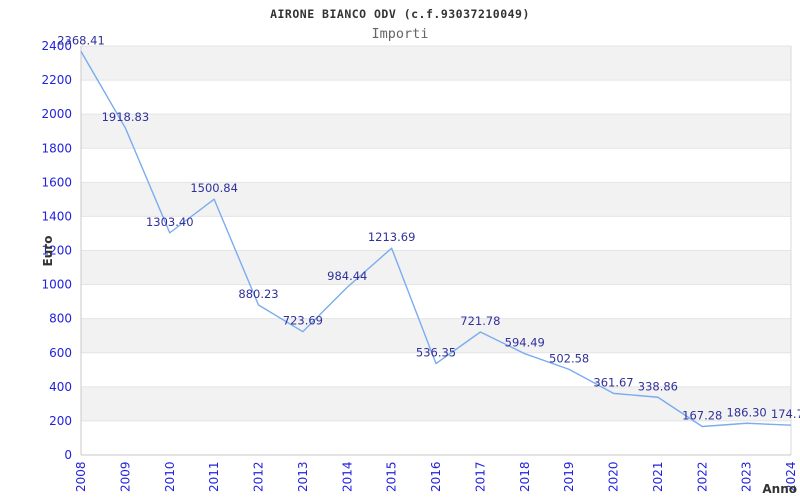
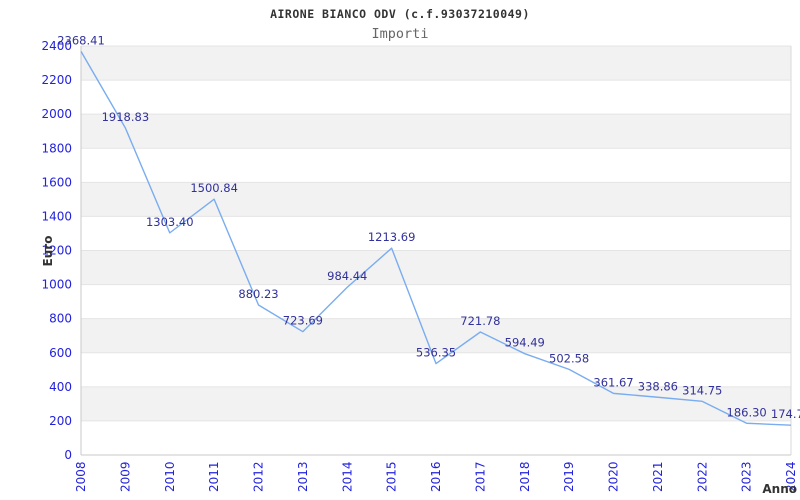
2022: 167.28 -> 314.75
